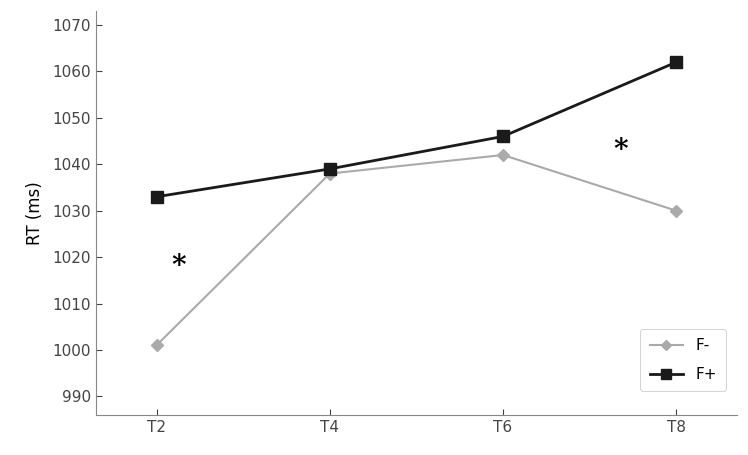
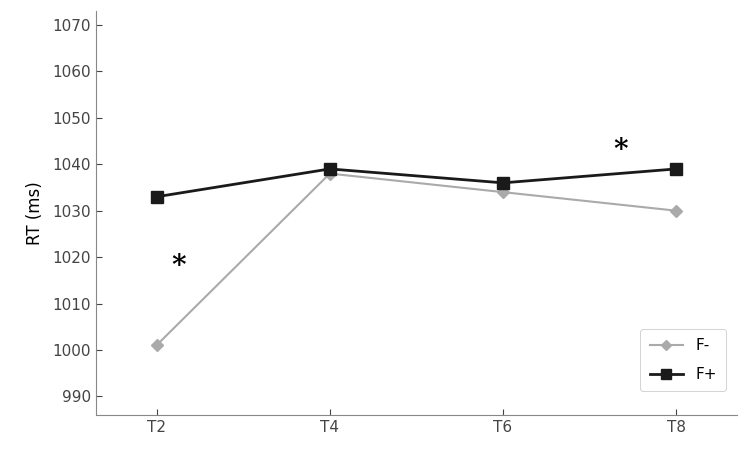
F-/T6: 1042 -> 1034
F+/T6: 1046 -> 1036
F+/T8: 1062 -> 1039
